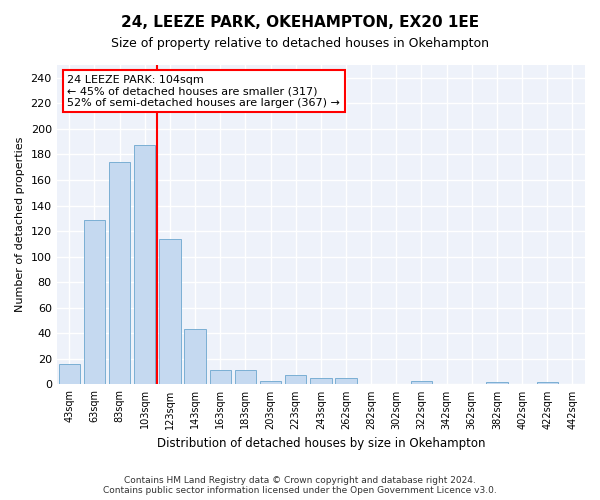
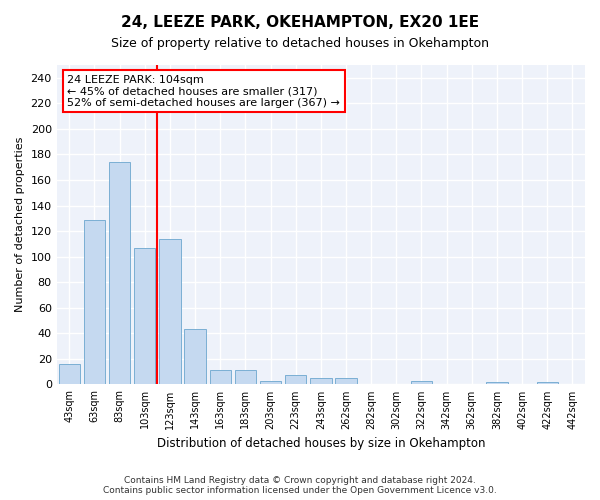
103sqm: 187 -> 107
